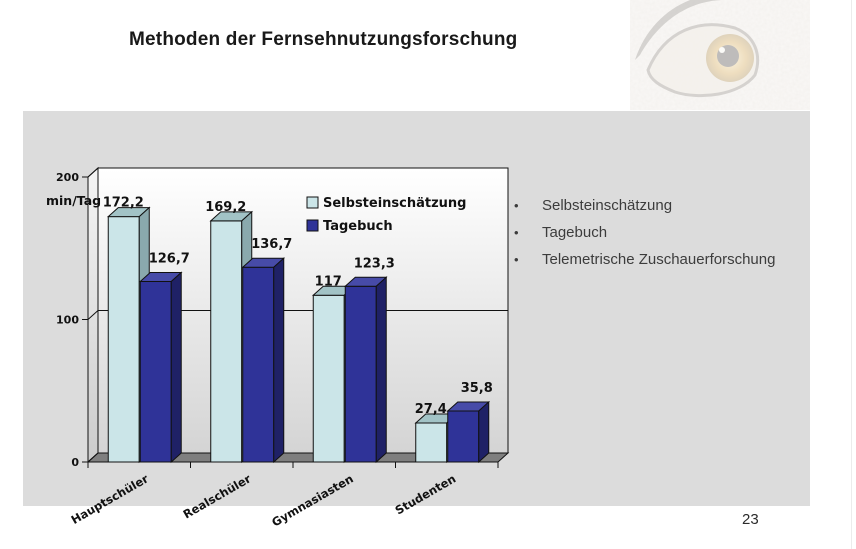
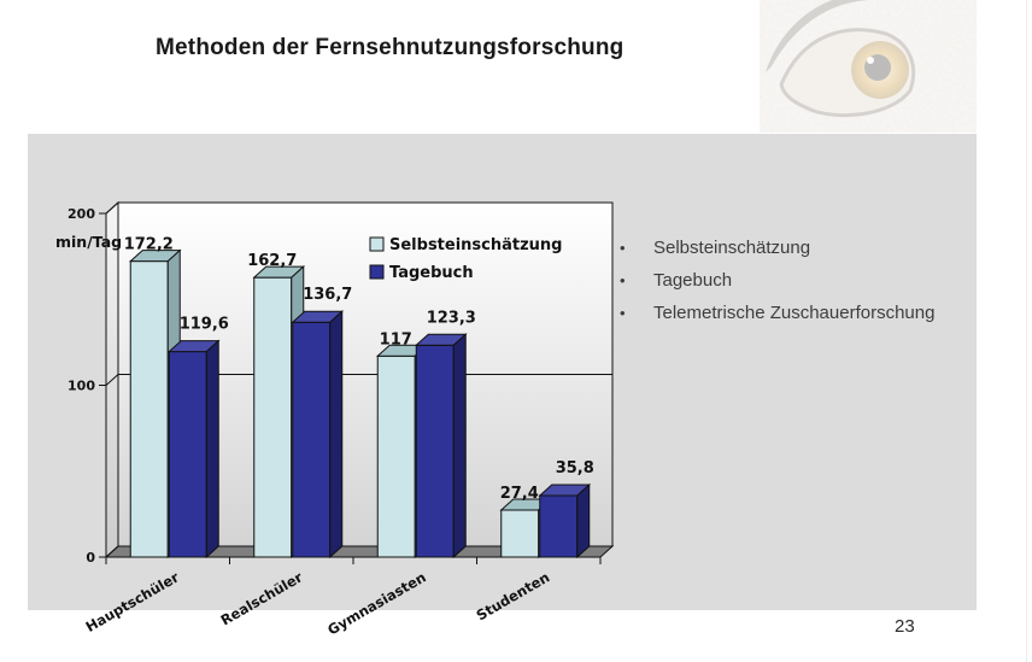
Tagebuch/Hauptschüler: 126,7 -> 119,6
Selbsteinschätzung/Realschüler: 169,2 -> 162,7
